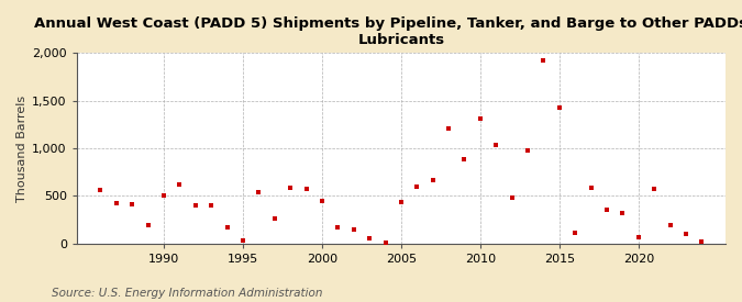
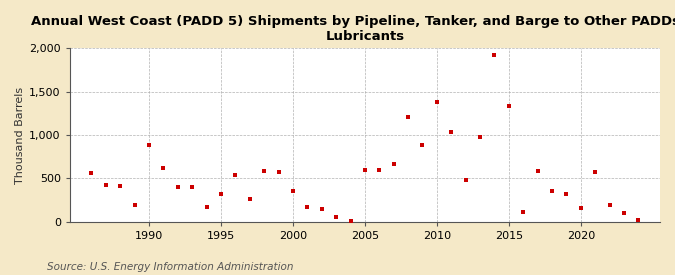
1990: 500 -> 880
1995: 30 -> 320
2000: 450 -> 360
2005: 440 -> 600
2010: 1,310 -> 1,380
2015: 1,430 -> 1,340
2020: 70 -> 160
